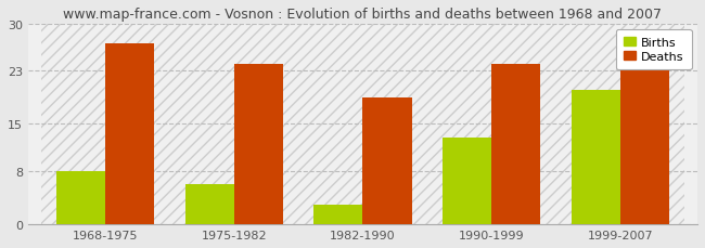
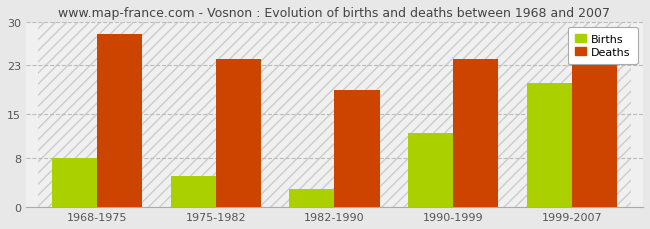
Deaths/1968-1975: 27 -> 28
Births/1975-1982: 6 -> 5
Births/1990-1999: 13 -> 12
